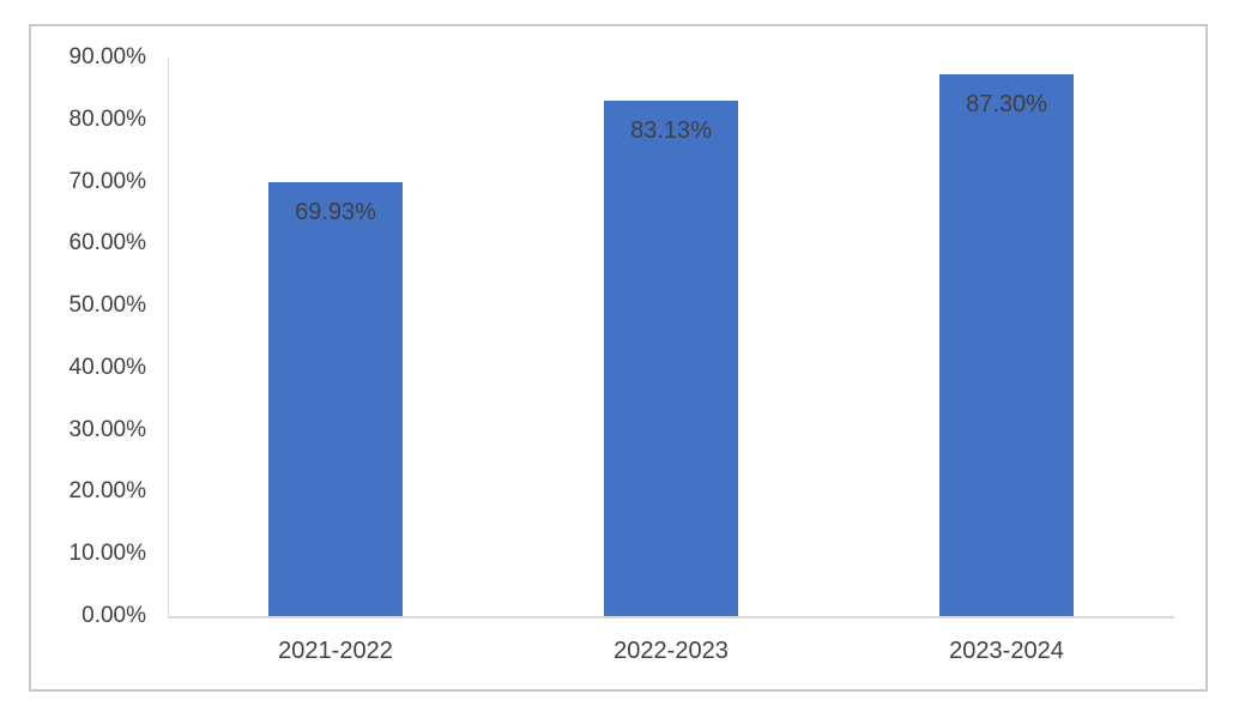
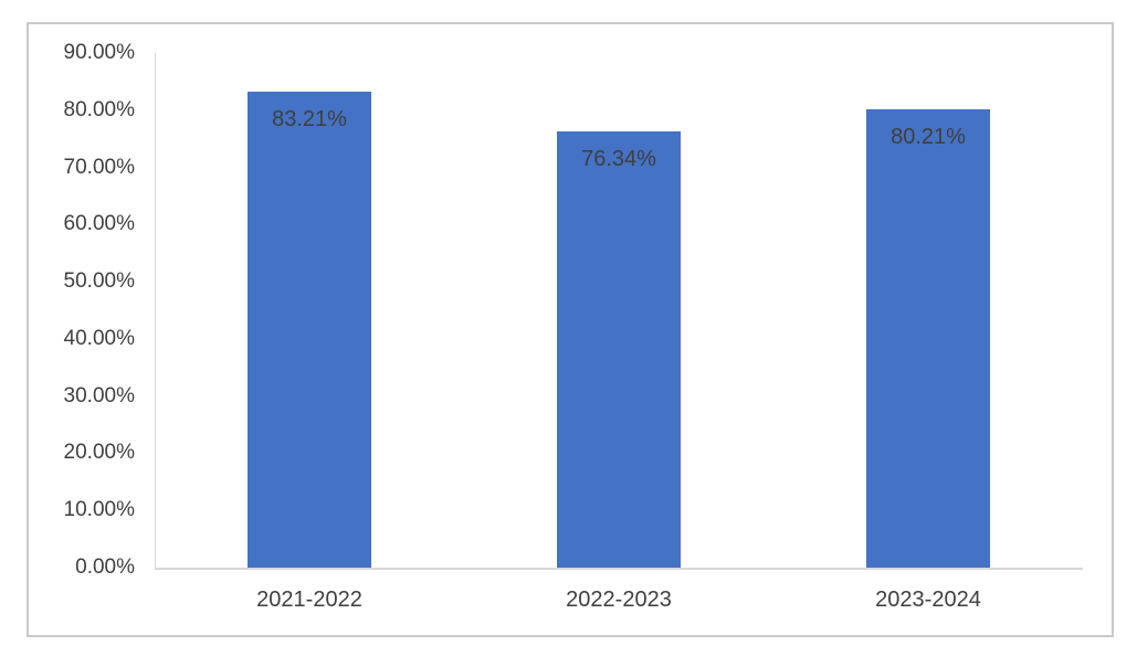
2021-2022: 69.93% -> 83.21%
2022-2023: 83.13% -> 76.34%
2023-2024: 87.30% -> 80.21%
